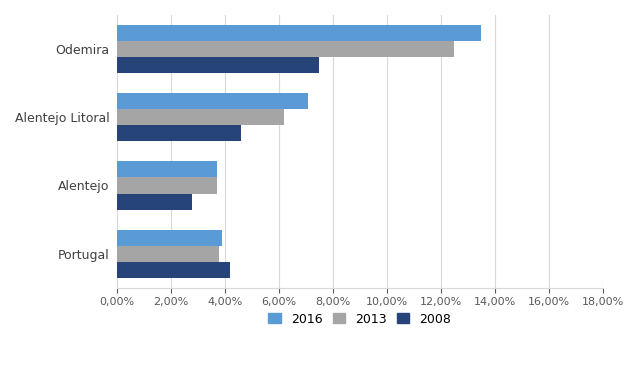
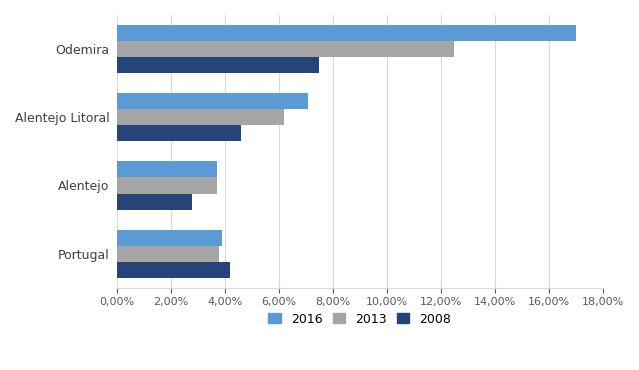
2016/Odemira: 13,5% -> 17,0%
